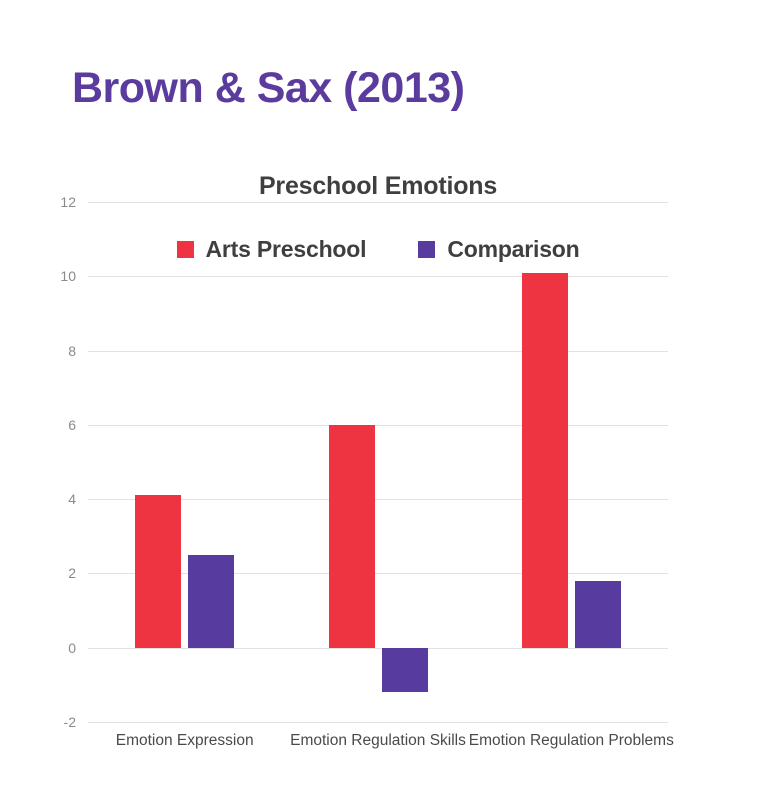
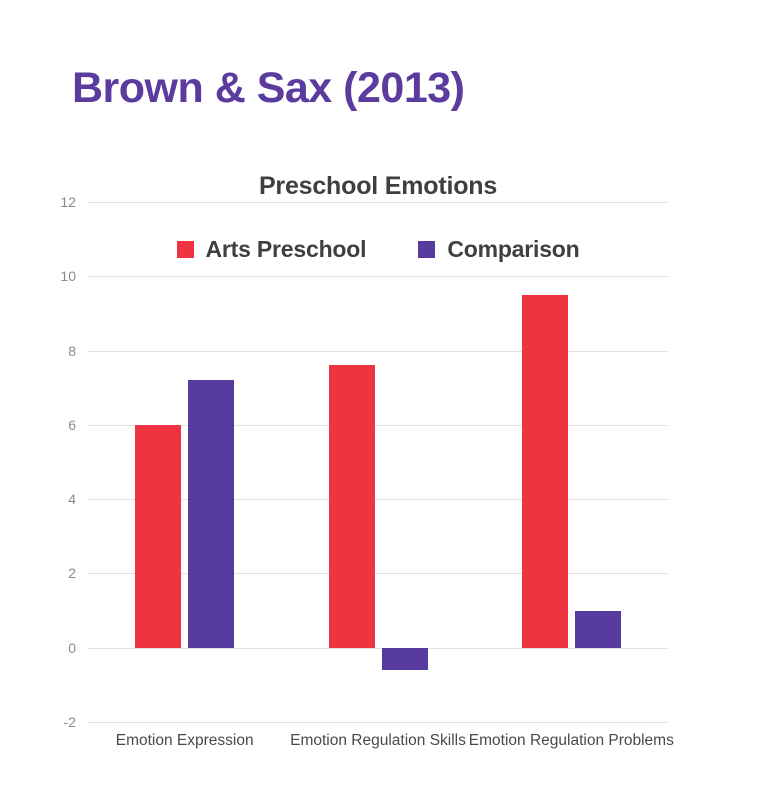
Arts Preschool/Emotion Expression: 4.1 -> 6.0
Comparison/Emotion Expression: 2.5 -> 7.2
Arts Preschool/Emotion Regulation Skills: 6.0 -> 7.6
Comparison/Emotion Regulation Skills: -1.2 -> -0.6
Arts Preschool/Emotion Regulation Problems: 10.1 -> 9.5
Comparison/Emotion Regulation Problems: 1.8 -> 1.0
